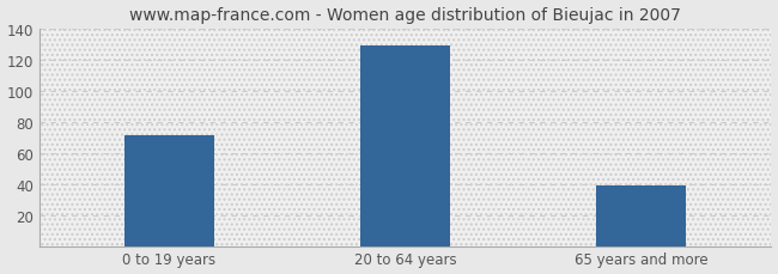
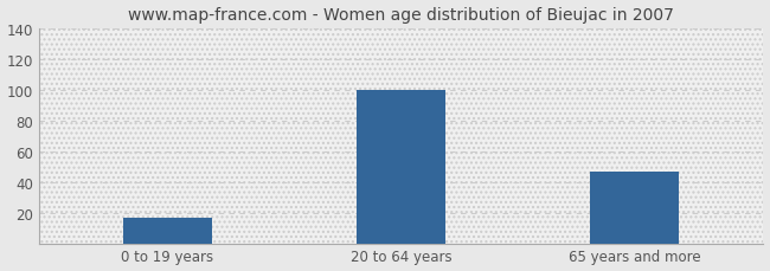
0 to 19 years: 71 -> 17
20 to 64 years: 129 -> 100
65 years and more: 39 -> 47
